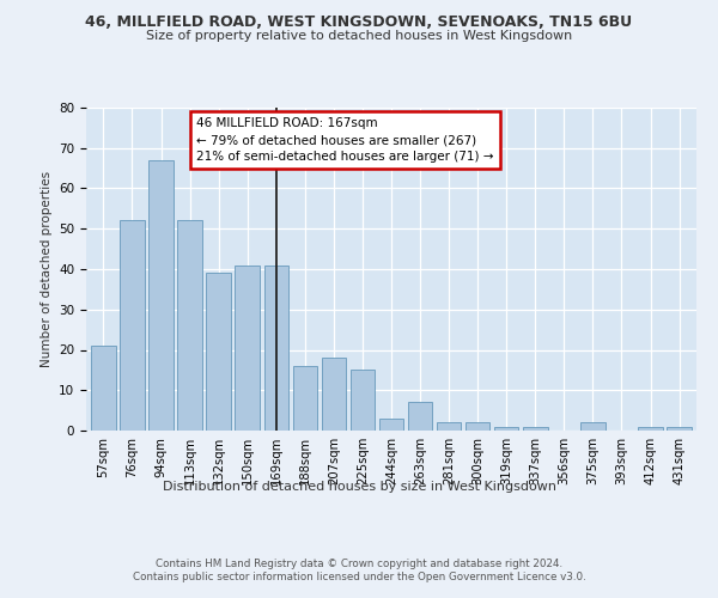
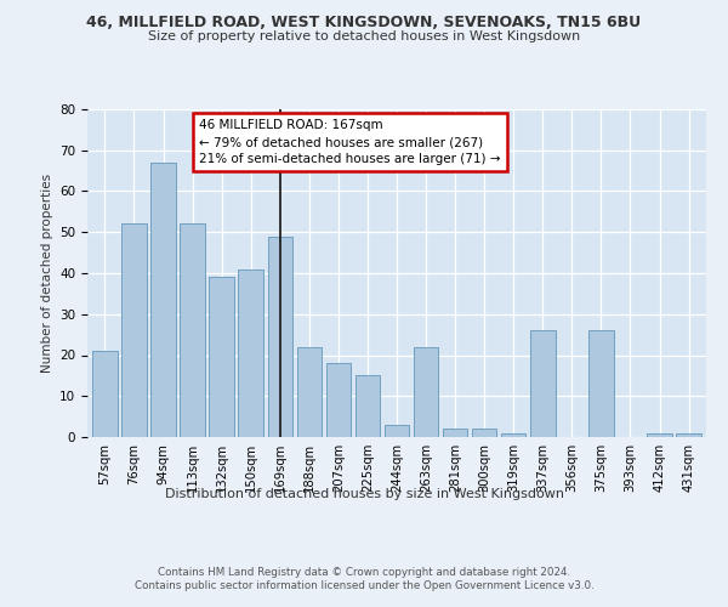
169sqm: 41 -> 49
188sqm: 16 -> 22
263sqm: 7 -> 22
337sqm: 1 -> 26
375sqm: 2 -> 26
